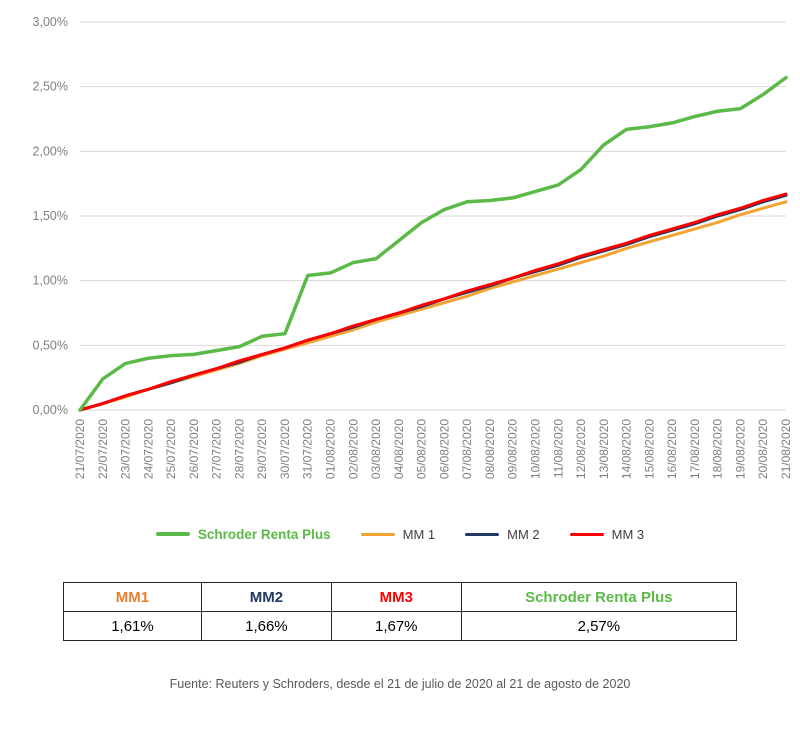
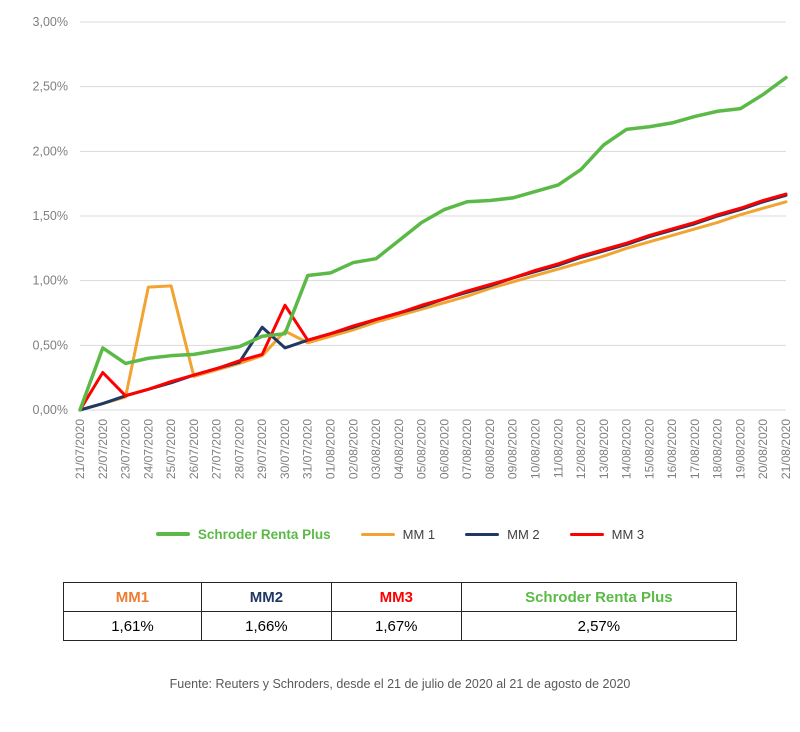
Schroder Renta Plus/22/07/2020: 0,24% -> 0,48%
MM 3/22/07/2020: 0,05% -> 0,29%
MM 1/24/07/2020: 0,16% -> 0,95%
MM 1/25/07/2020: 0,21% -> 0,96%
MM 2/29/07/2020: 0,43% -> 0,64%
MM 1/30/07/2020: 0,47% -> 0,61%
MM 3/30/07/2020: 0,48% -> 0,81%
